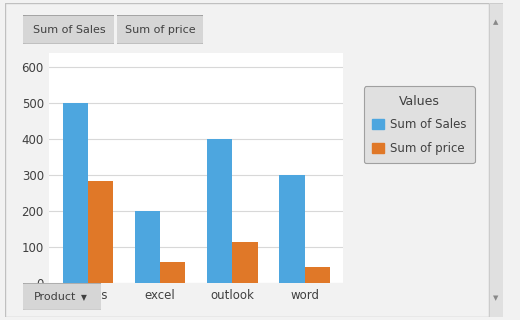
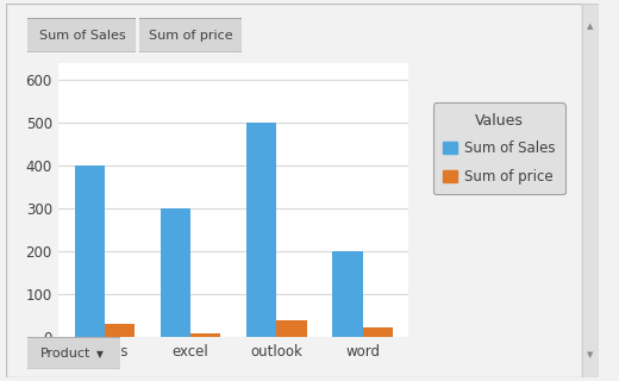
Sum of Sales/access: 500 -> 400
Sum of price/access: 285 -> 30
Sum of Sales/excel: 200 -> 300
Sum of price/excel: 60 -> 8
Sum of Sales/outlook: 400 -> 500
Sum of price/outlook: 115 -> 40
Sum of Sales/word: 300 -> 200
Sum of price/word: 45 -> 22
